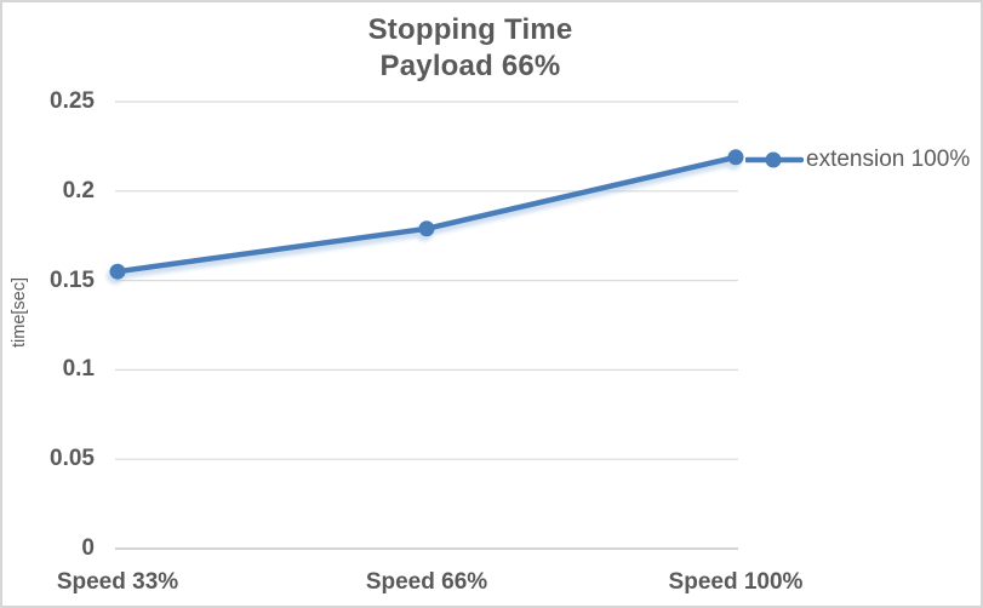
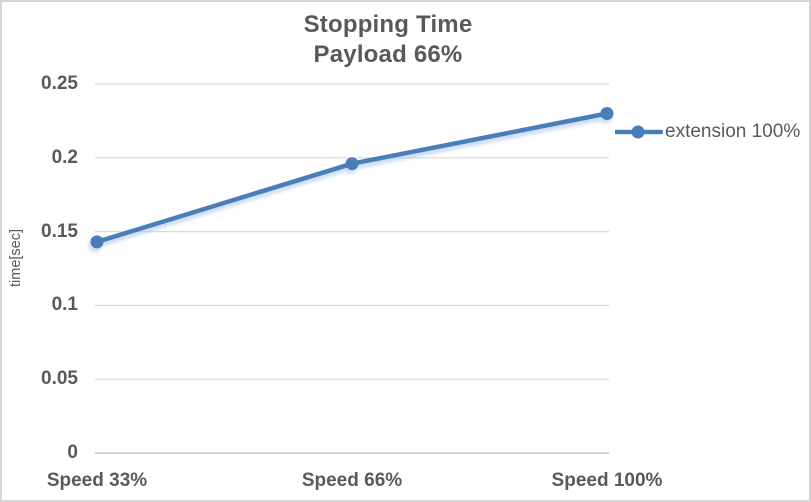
Speed 33%: 0.155 -> 0.143
Speed 66%: 0.179 -> 0.196
Speed 100%: 0.219 -> 0.230
